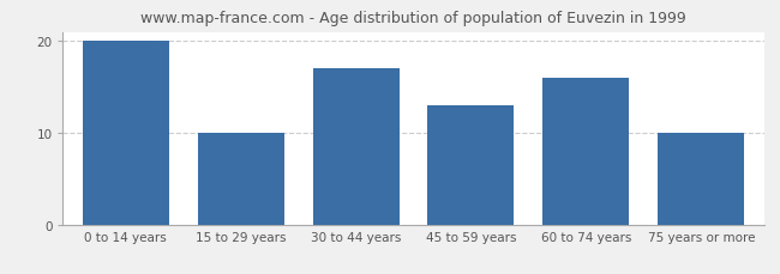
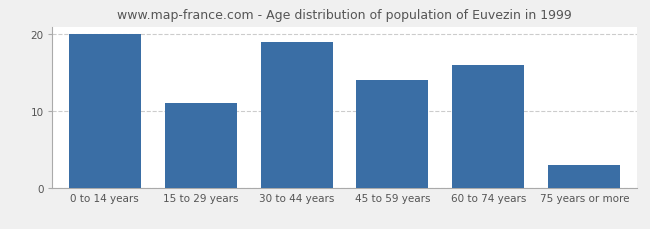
15 to 29 years: 10 -> 11
30 to 44 years: 17 -> 19
45 to 59 years: 13 -> 14
75 years or more: 10 -> 3
